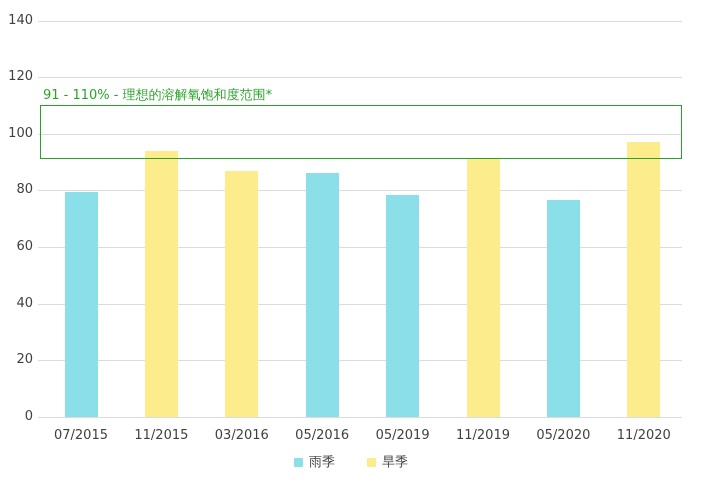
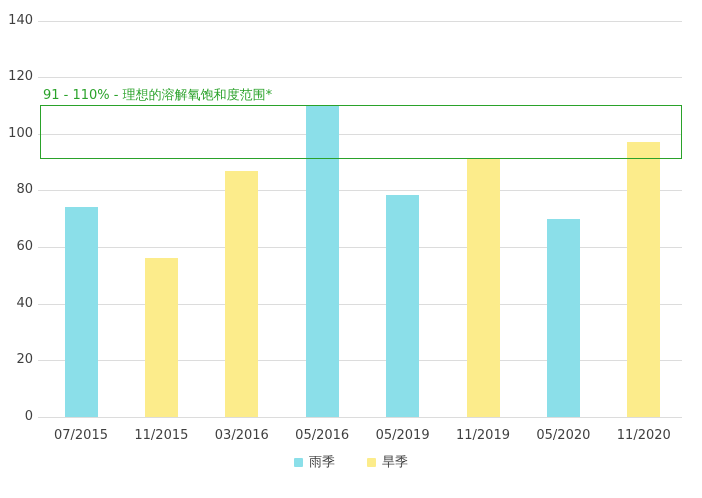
雨季/07/2015: 80 -> 74
旱季/11/2015: 94 -> 56
雨季/05/2016: 86 -> 110
雨季/05/2020: 76 -> 70
